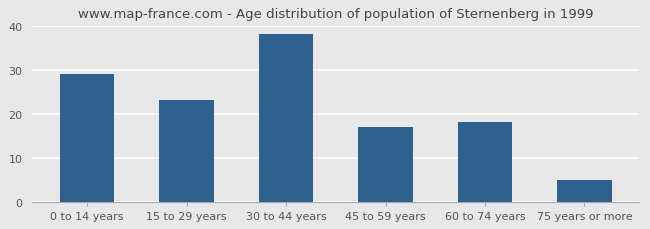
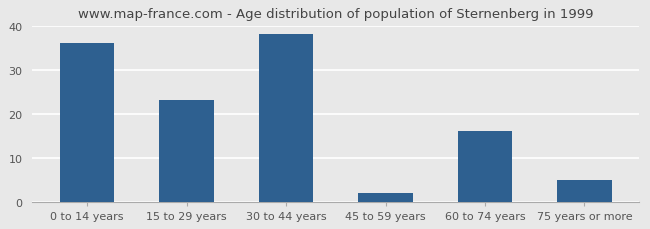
0 to 14 years: 29 -> 36
45 to 59 years: 17 -> 2
60 to 74 years: 18 -> 16
